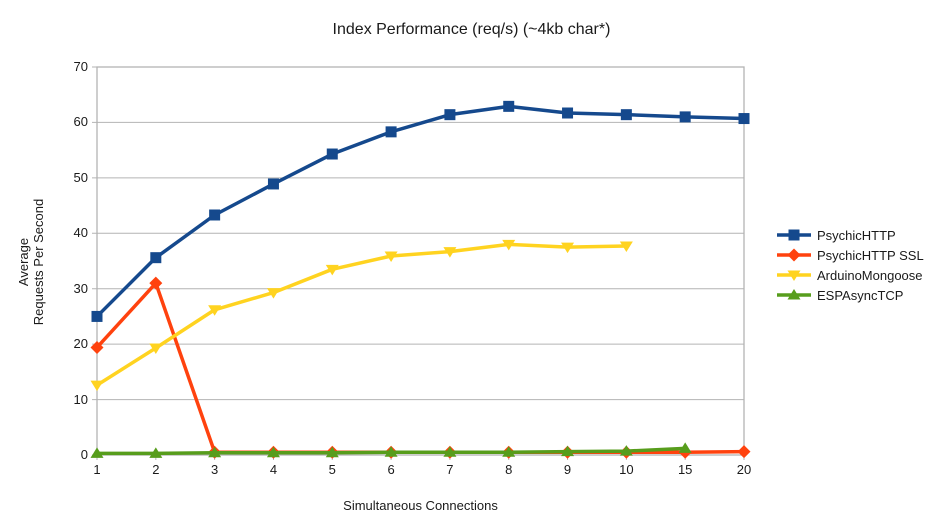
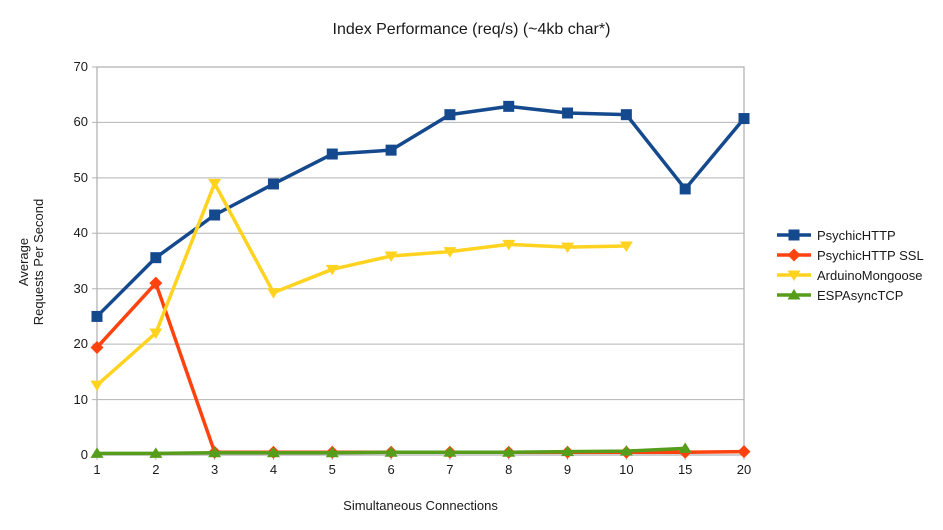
ArduinoMongoose/2: 19 -> 22
ArduinoMongoose/3: 26 -> 49
PsychicHTTP/6: 58 -> 55
PsychicHTTP/15: 61 -> 48
